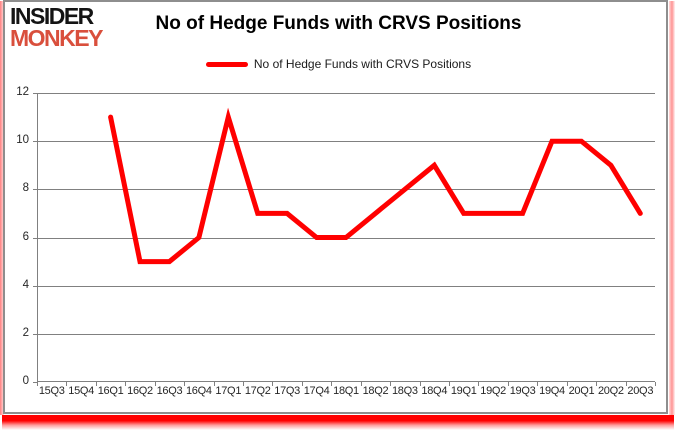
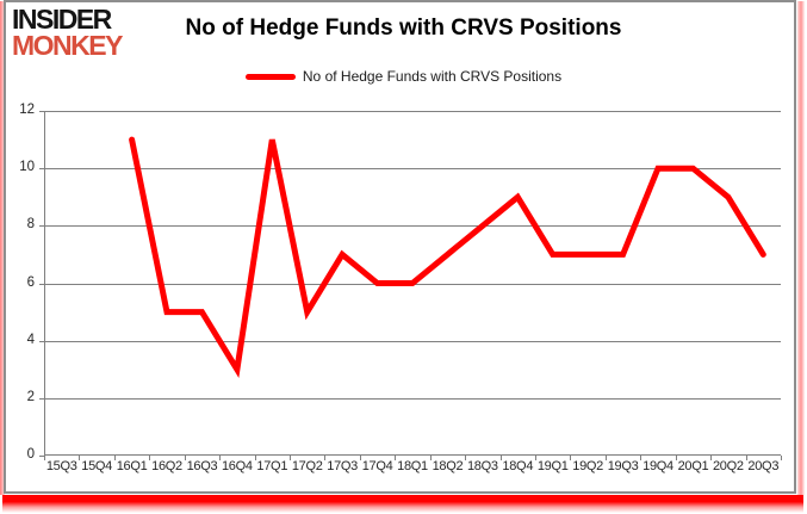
16Q4: 6 -> 3
17Q2: 7 -> 5
